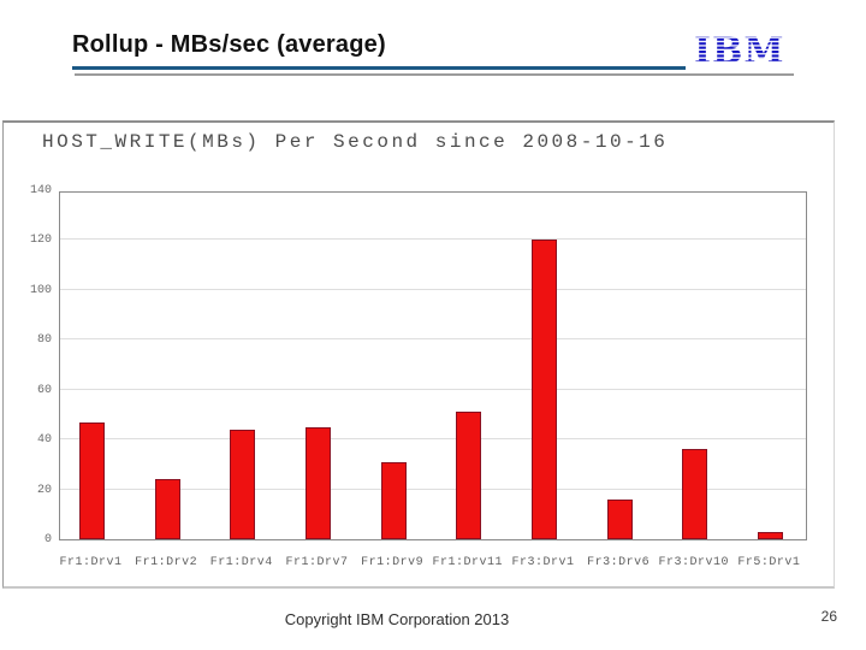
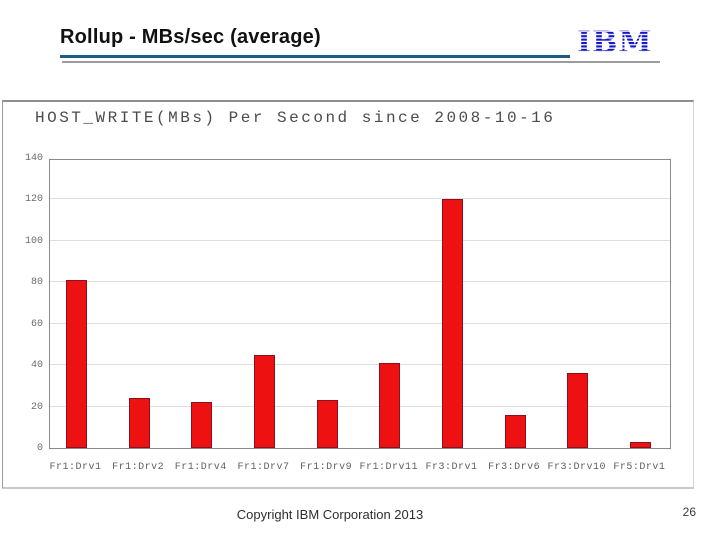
Fr1:Drv1: 47 -> 81
Fr1:Drv4: 44 -> 22
Fr1:Drv9: 31 -> 23
Fr1:Drv11: 51 -> 41
